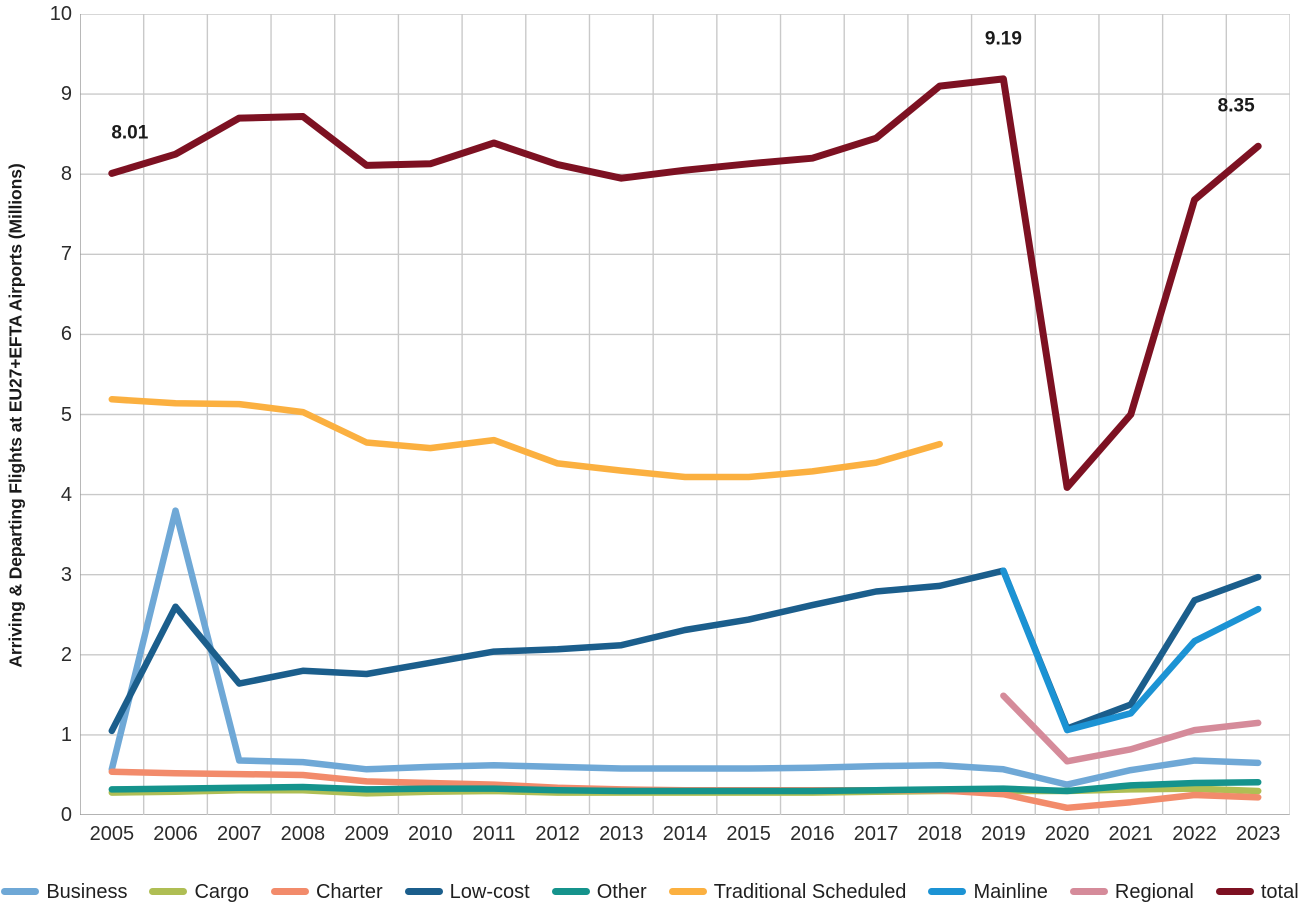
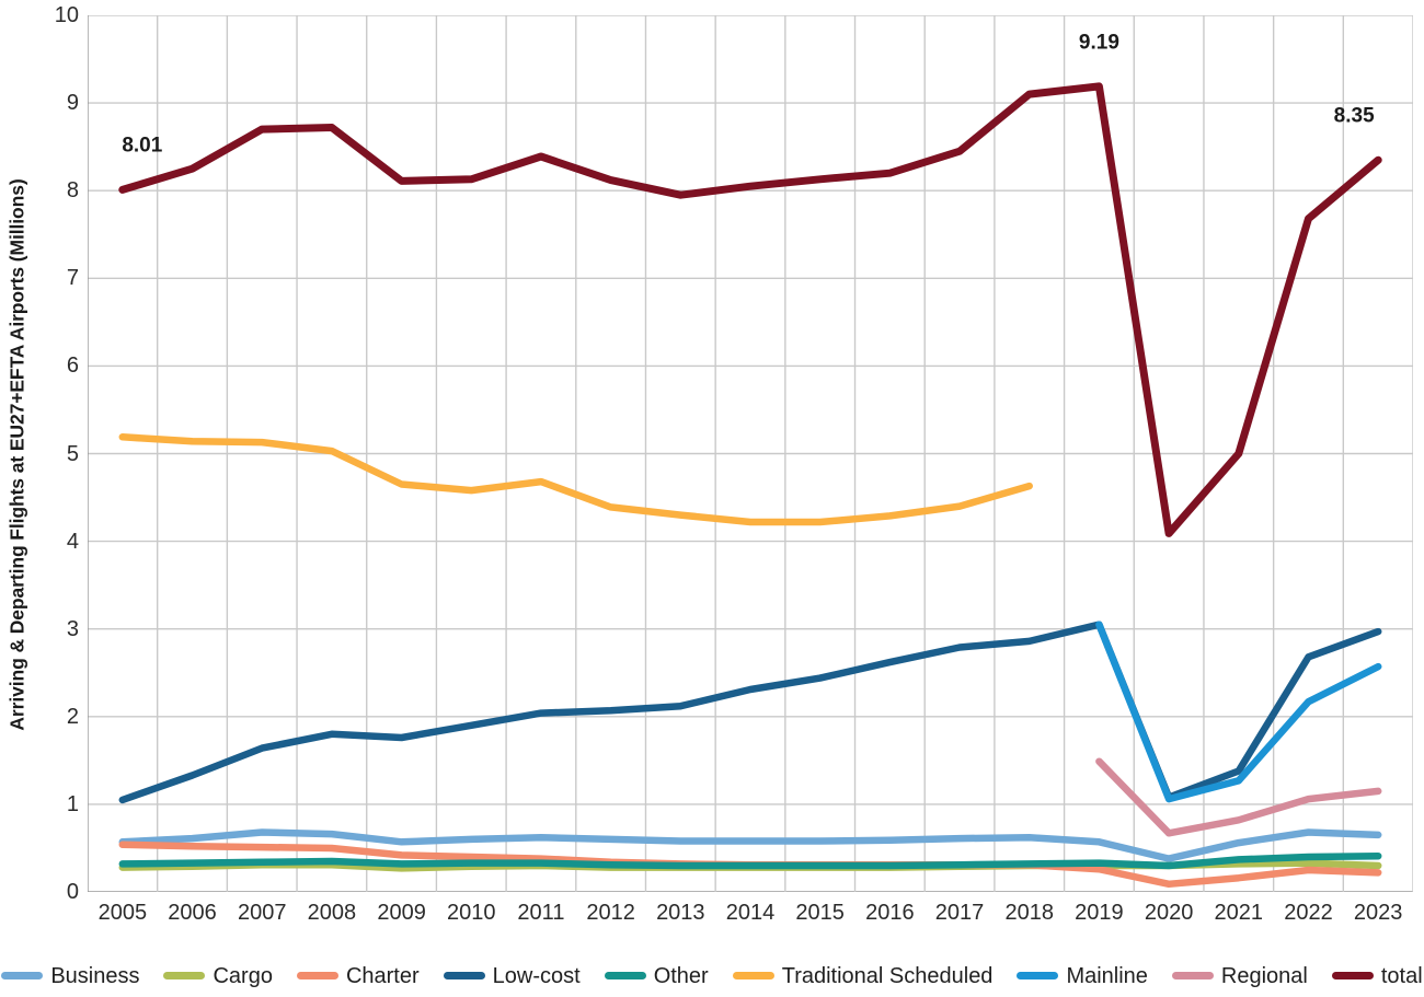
Business/2006: 3.8 -> 0.6
Low-cost/2006: 2.6 -> 1.3
